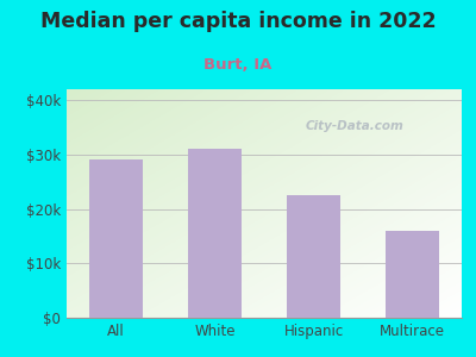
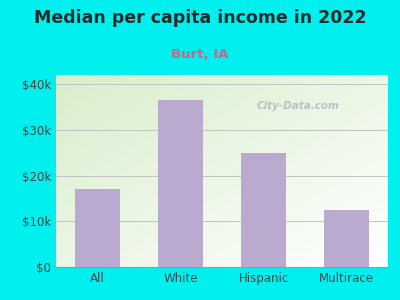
All: $29.0k -> $17.0k
White: $31.0k -> $36.5k
Hispanic: $22.5k -> $25.0k
Multirace: $16.0k -> $12.5k
